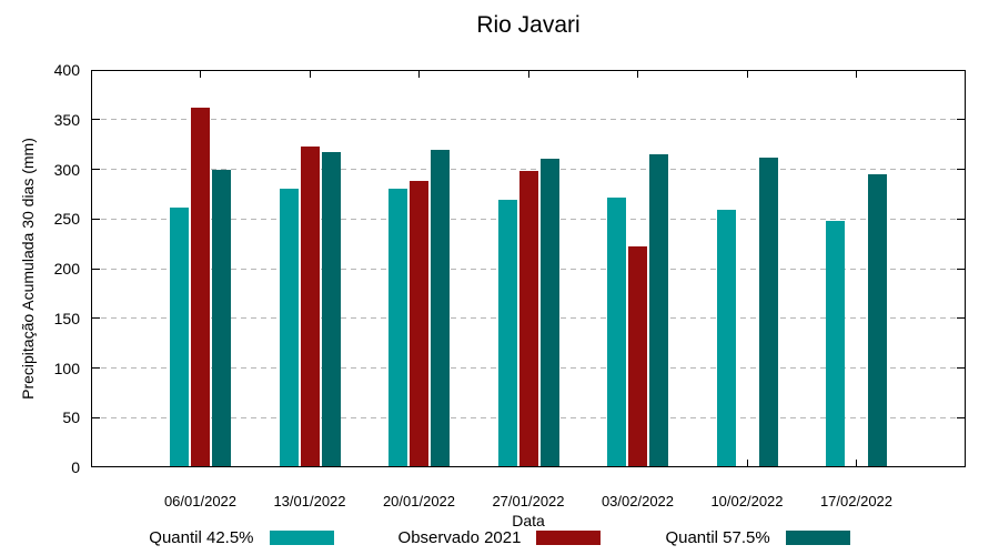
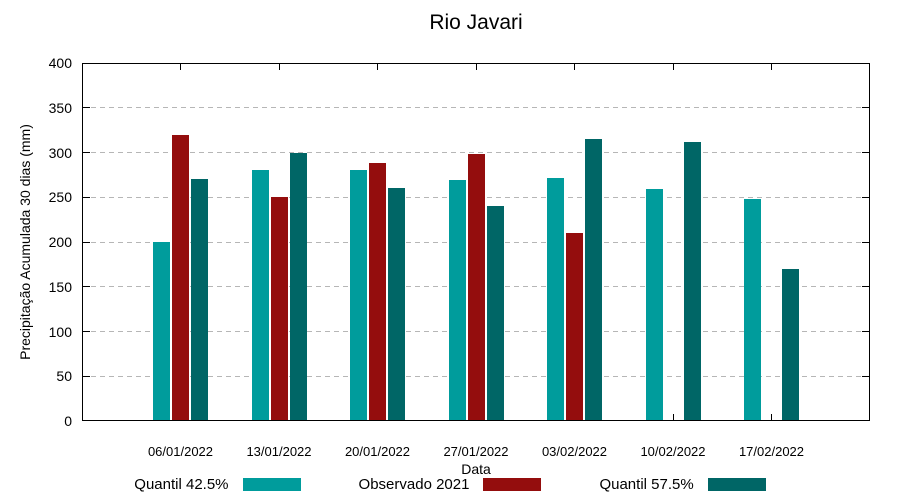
Quantil 42.5%/06/01/2022: 260 -> 200
Observado 2021/06/01/2022: 360 -> 320
Quantil 57.5%/06/01/2022: 300 -> 270
Observado 2021/13/01/2022: 320 -> 250
Quantil 57.5%/13/01/2022: 320 -> 300
Quantil 57.5%/20/01/2022: 320 -> 260
Quantil 57.5%/27/01/2022: 310 -> 240
Observado 2021/03/02/2022: 220 -> 210
Quantil 57.5%/17/02/2022: 300 -> 170
